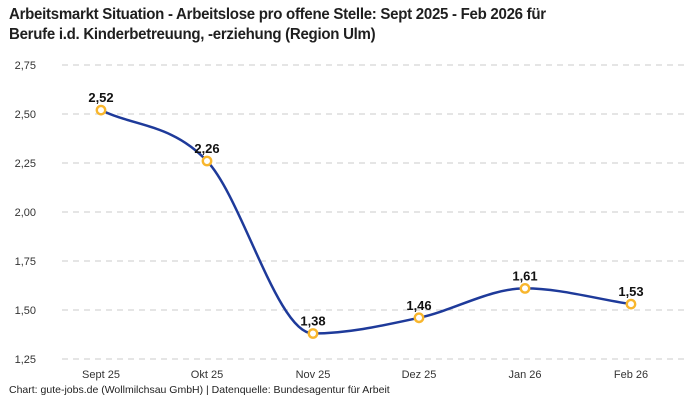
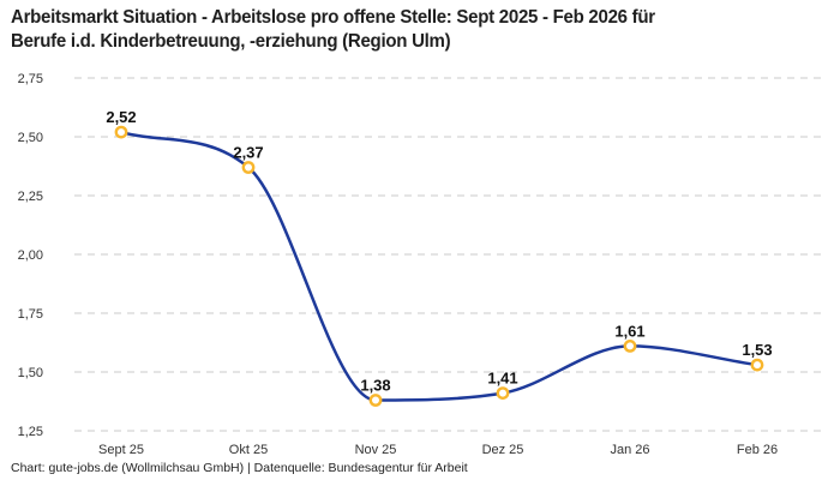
Okt 25: 2,26 -> 2,37
Dez 25: 1,46 -> 1,41
